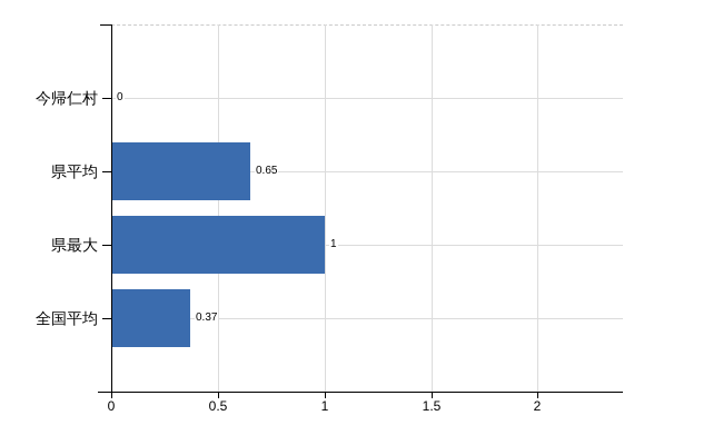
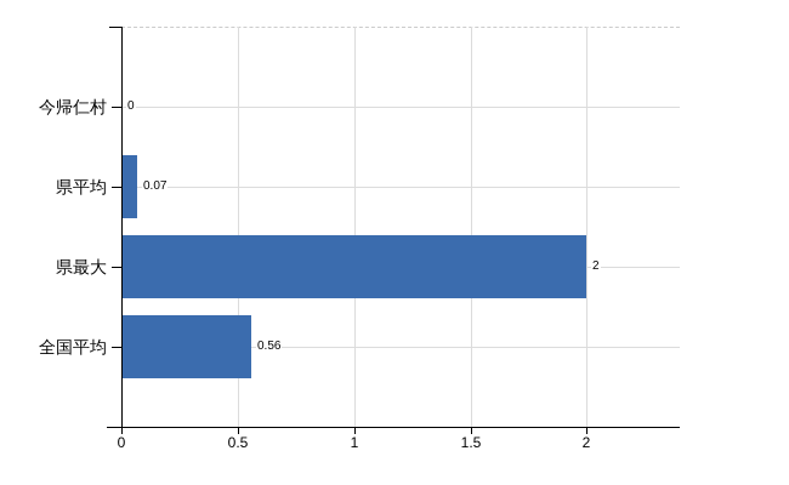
県平均: 0.65 -> 0.07
県最大: 1 -> 2
全国平均: 0.37 -> 0.56
